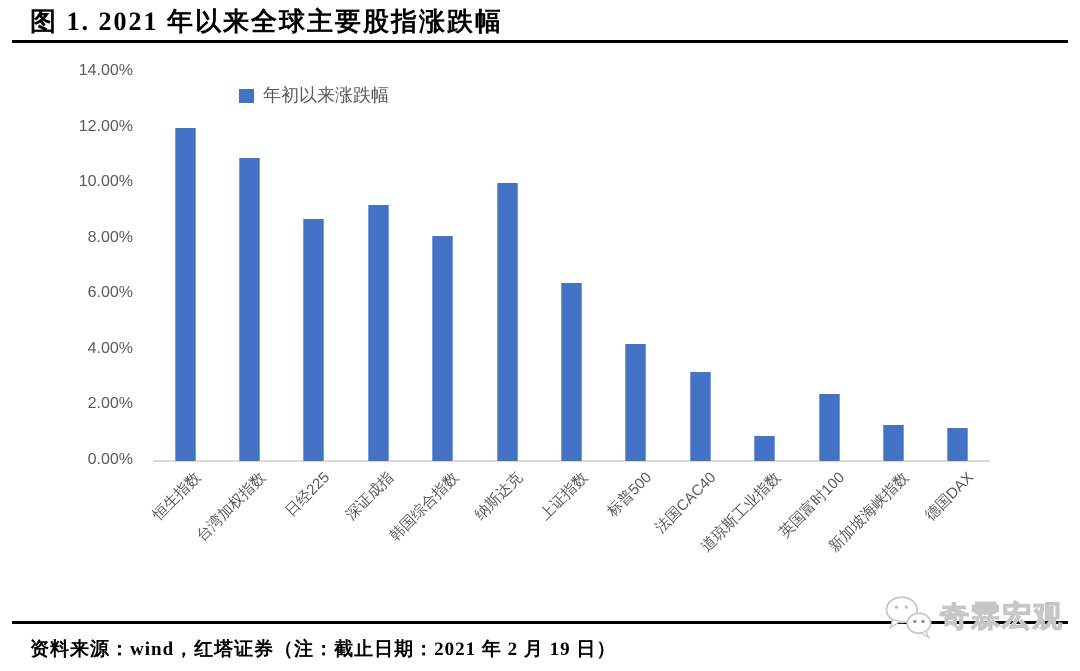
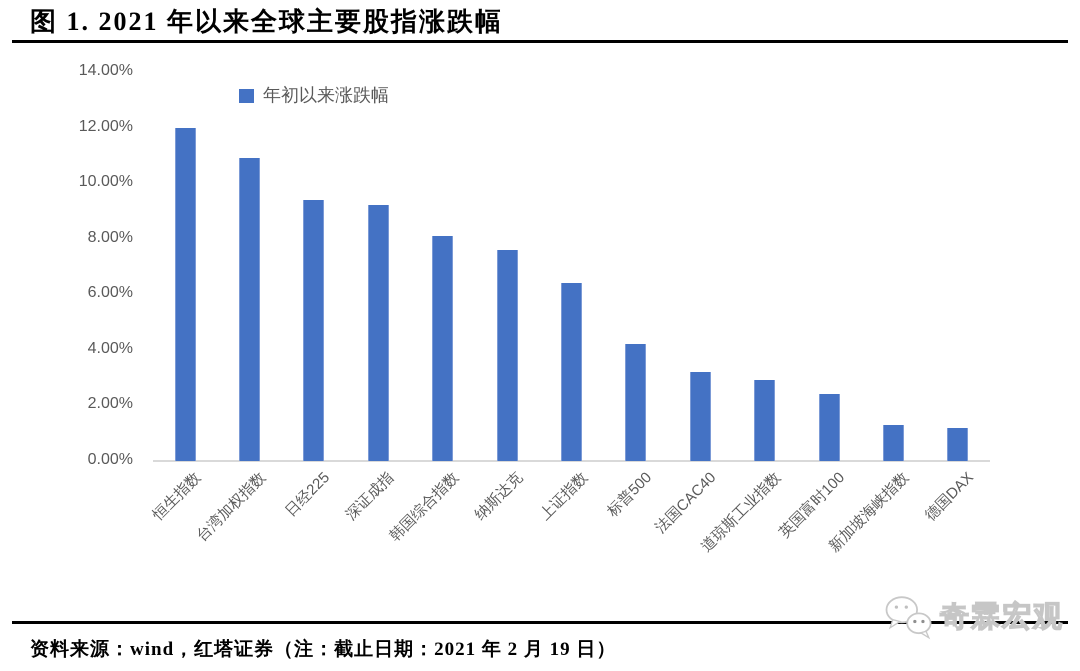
日经225: 8.7% -> 9.4%
纳斯达克: 10.0% -> 7.6%
道琼斯工业指数: 0.9% -> 2.9%
